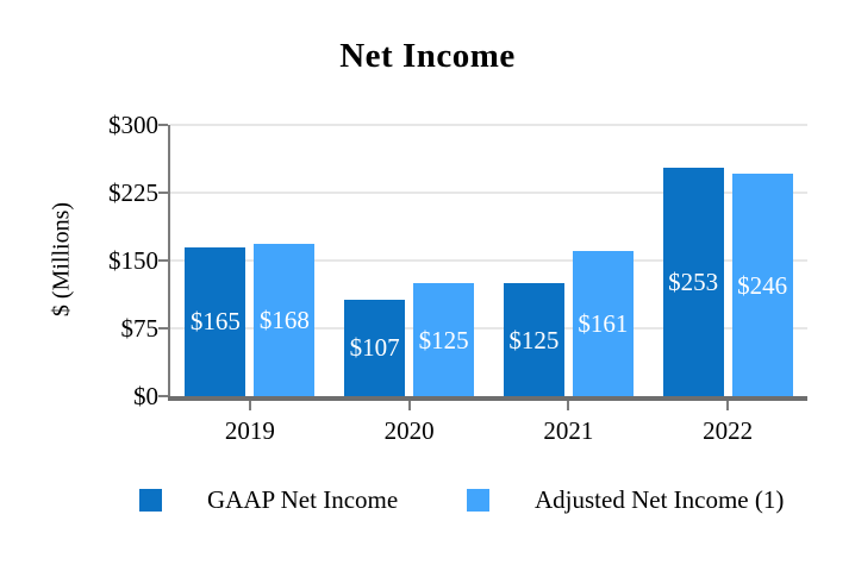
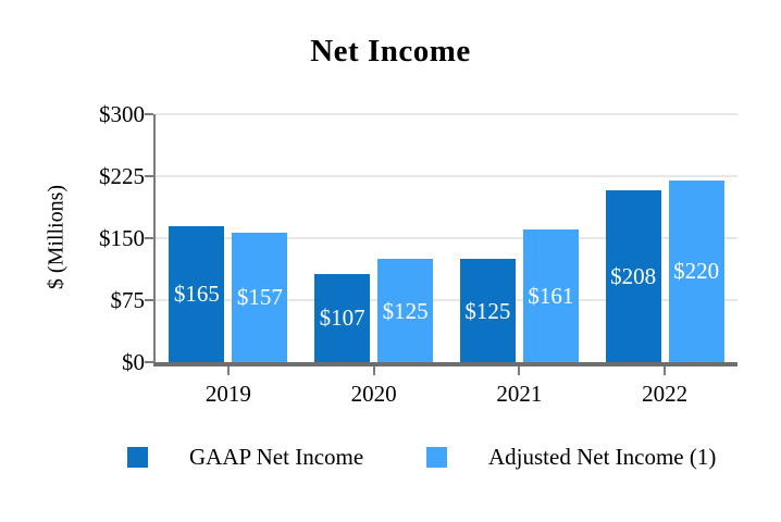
Adjusted Net Income (1)/2019: $168 -> $157
GAAP Net Income/2022: $253 -> $208
Adjusted Net Income (1)/2022: $246 -> $220
